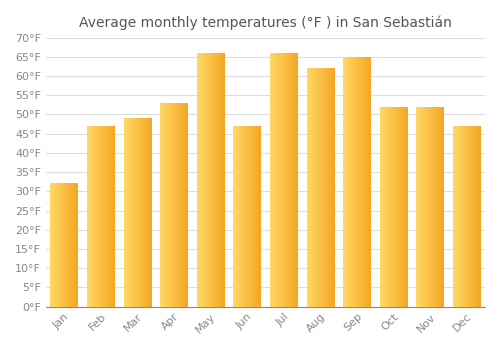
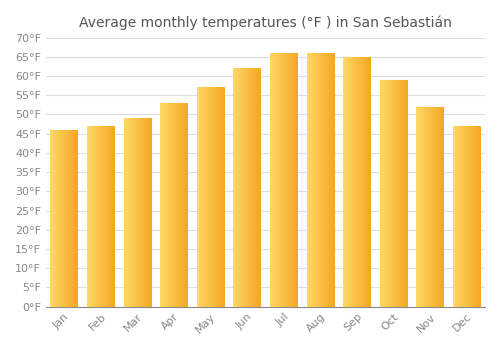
Jan: 32°F -> 46°F
May: 66°F -> 57°F
Jun: 47°F -> 62°F
Aug: 62°F -> 66°F
Oct: 52°F -> 59°F
